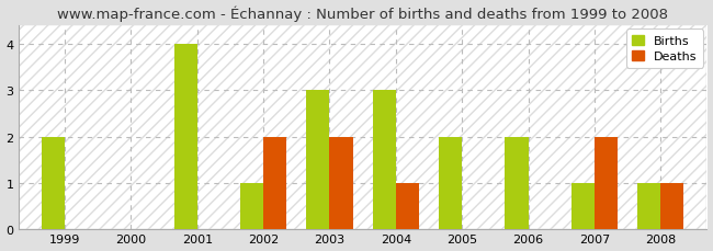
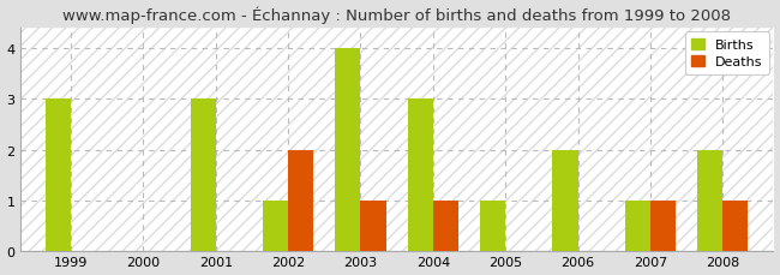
Births/1999: 2 -> 3
Births/2001: 4 -> 3
Births/2003: 3 -> 4
Deaths/2003: 2 -> 1
Births/2005: 2 -> 1
Deaths/2007: 2 -> 1
Births/2008: 1 -> 2
